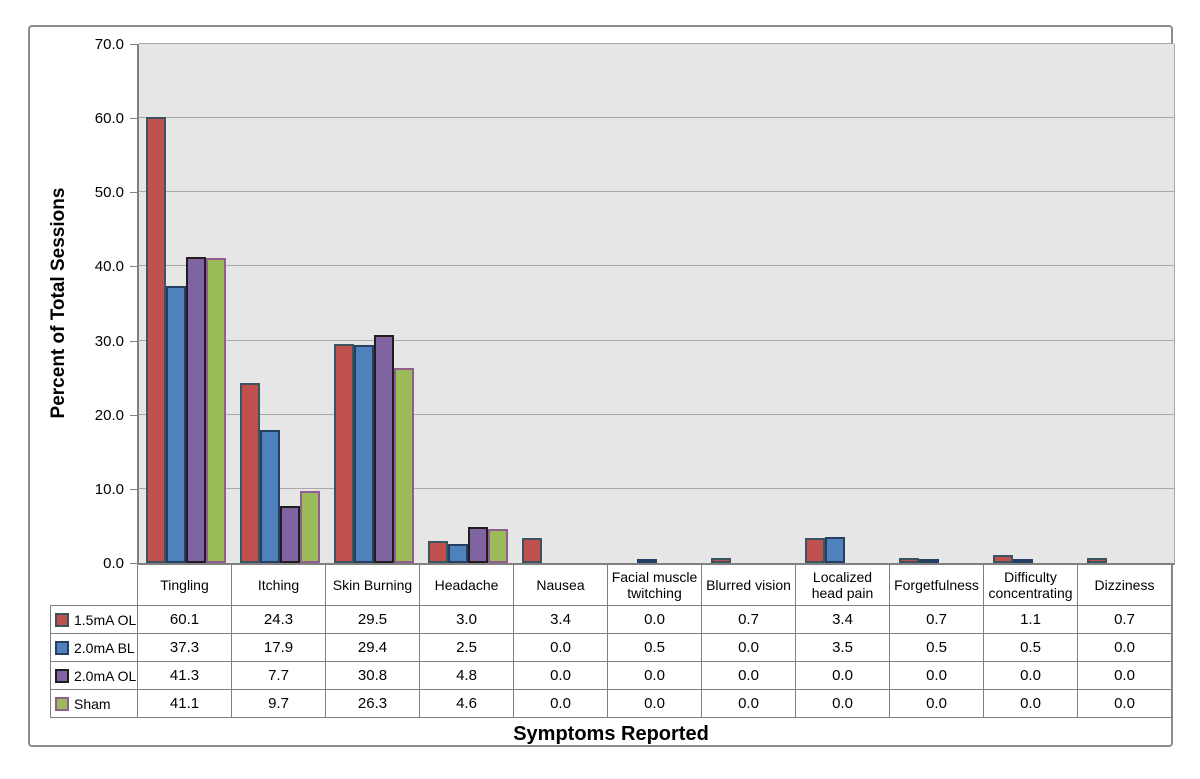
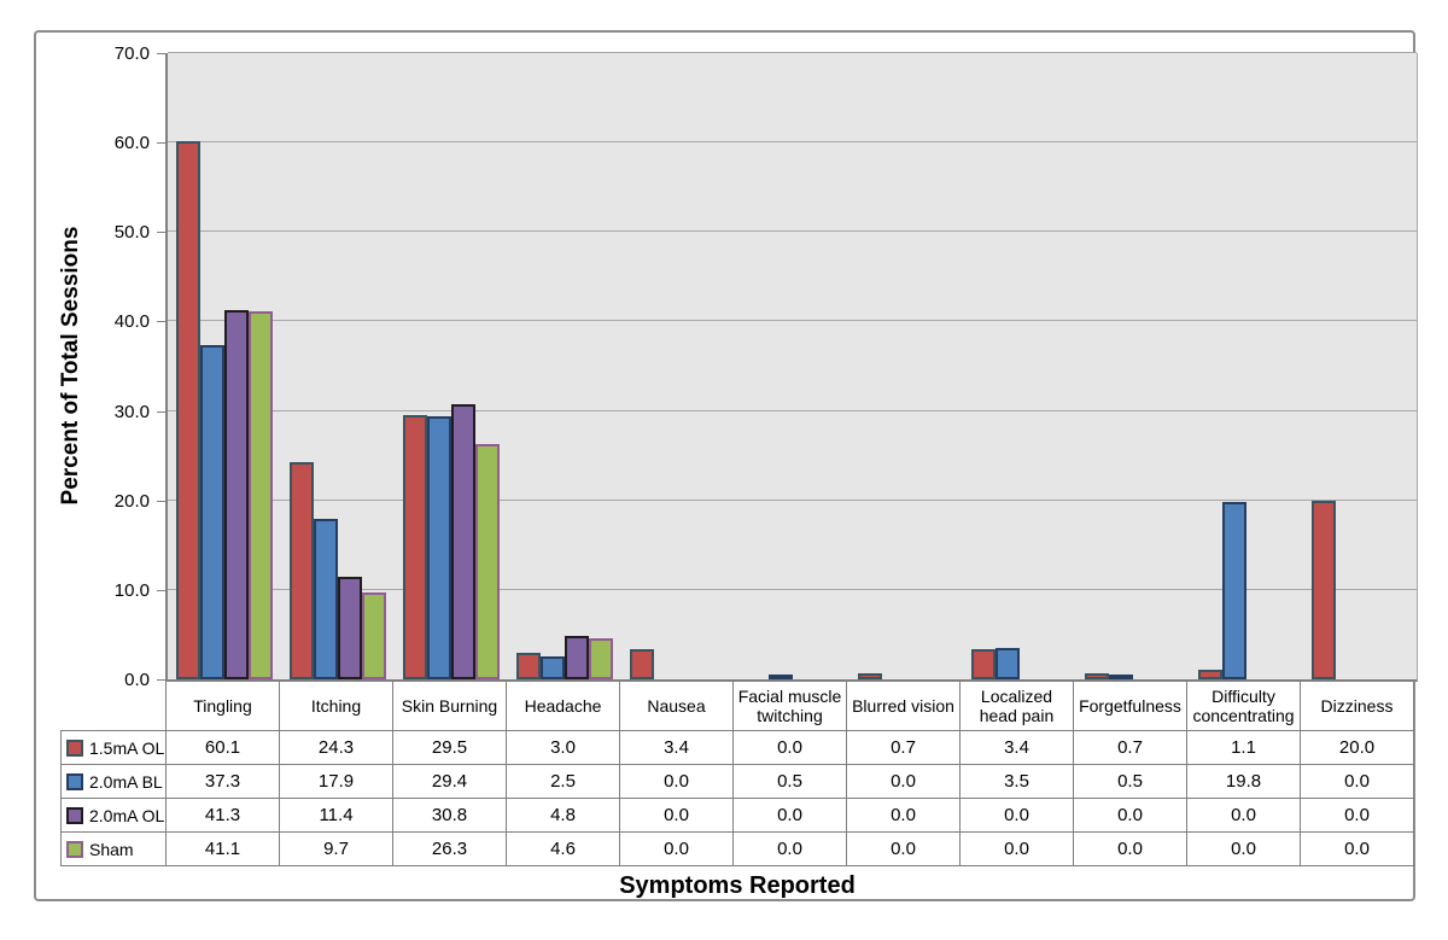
2.0mA OL/Itching: 7.7 -> 11.4
2.0mA BL/Difficulty concentrating: 0.5 -> 19.8
1.5mA OL/Dizziness: 0.7 -> 20.0
